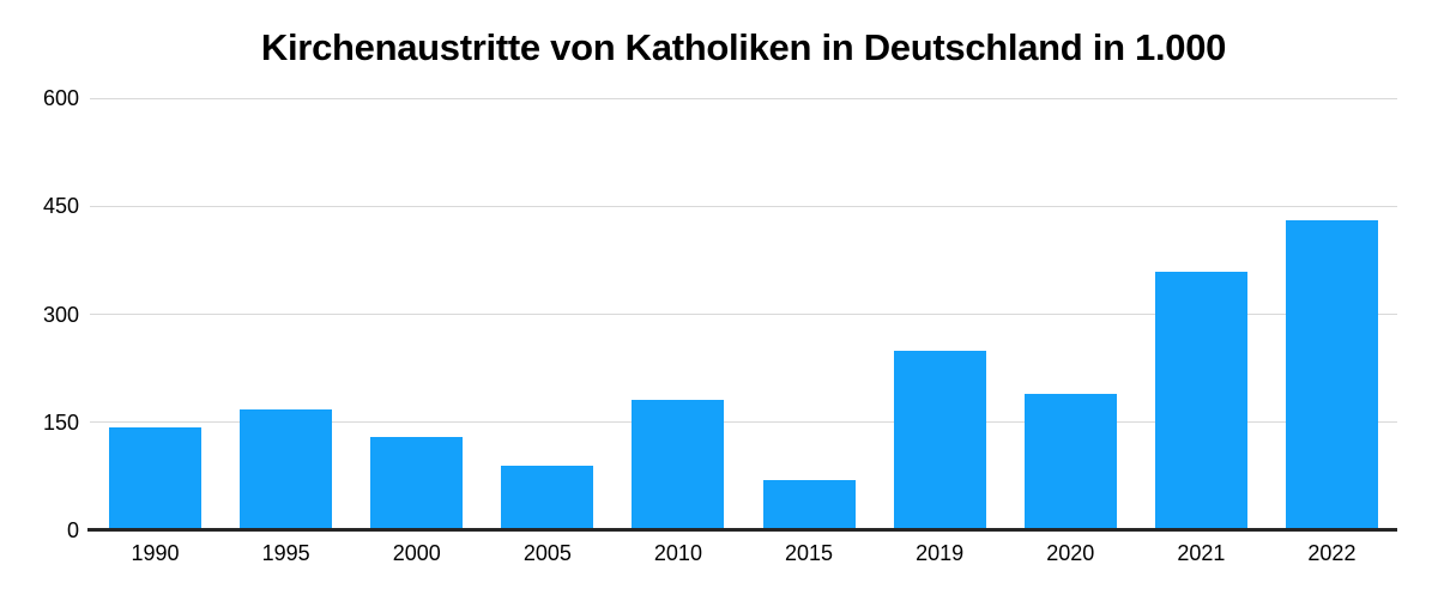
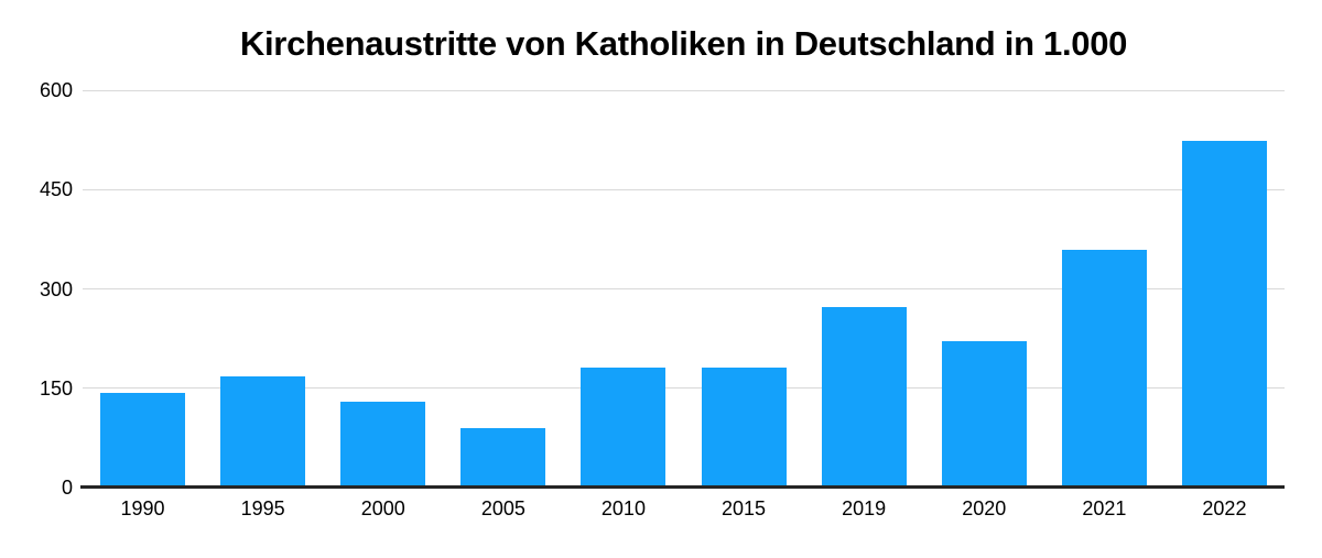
2015: 70 -> 180
2019: 250 -> 270
2020: 190 -> 220
2022: 430 -> 520
